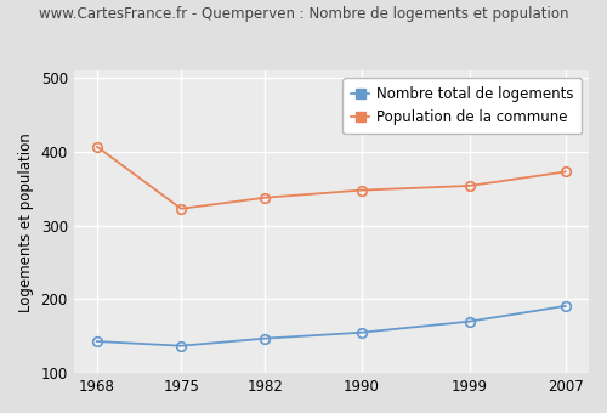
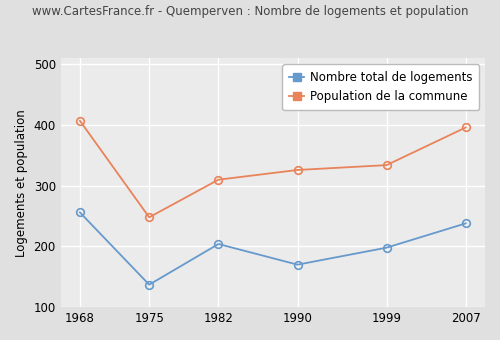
Nombre total de logements/1968: 143 -> 256
Population de la commune/1975: 323 -> 248
Nombre total de logements/1982: 147 -> 204
Population de la commune/1982: 338 -> 310
Nombre total de logements/1990: 155 -> 170
Population de la commune/1990: 348 -> 326
Nombre total de logements/1999: 170 -> 198
Population de la commune/1999: 354 -> 334
Nombre total de logements/2007: 191 -> 238
Population de la commune/2007: 373 -> 396
